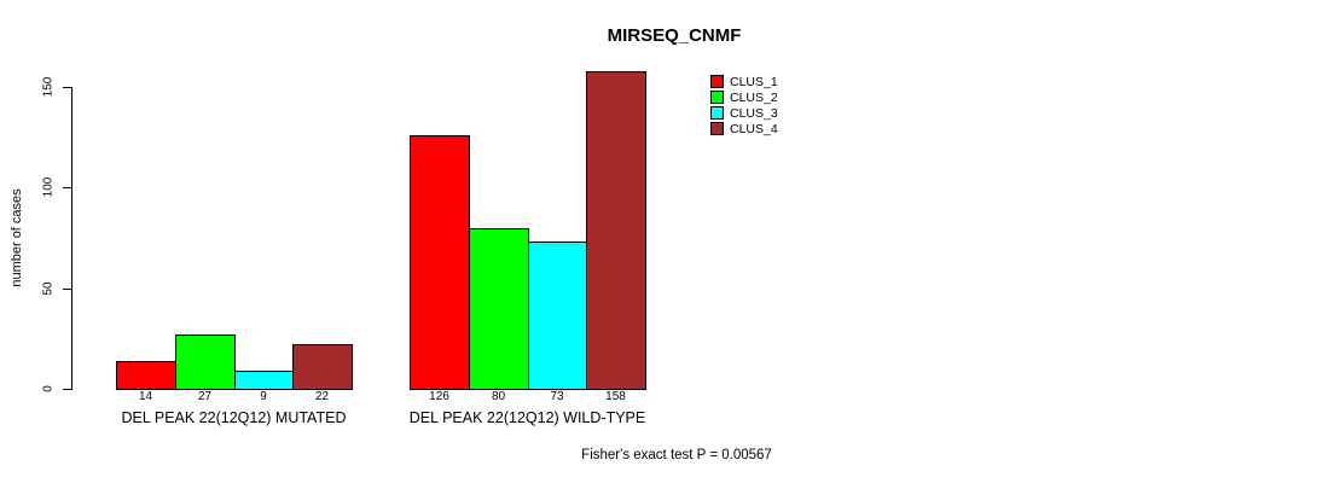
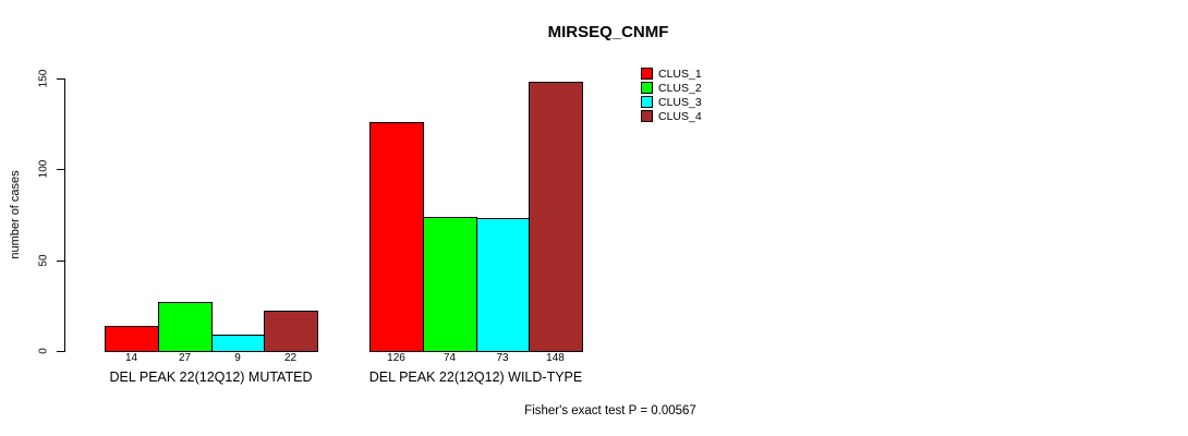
CLUS_2/DEL PEAK 22(12Q12) WILD-TYPE: 80 -> 74
CLUS_4/DEL PEAK 22(12Q12) WILD-TYPE: 158 -> 148
